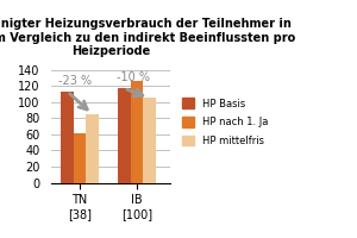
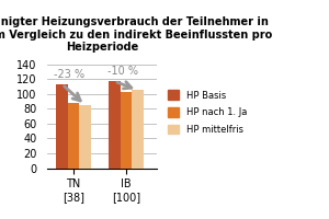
HP nach 1. Ja/TN [38]: 62 -> 88
HP nach 1. Ja/IB [100]: 126 -> 102
